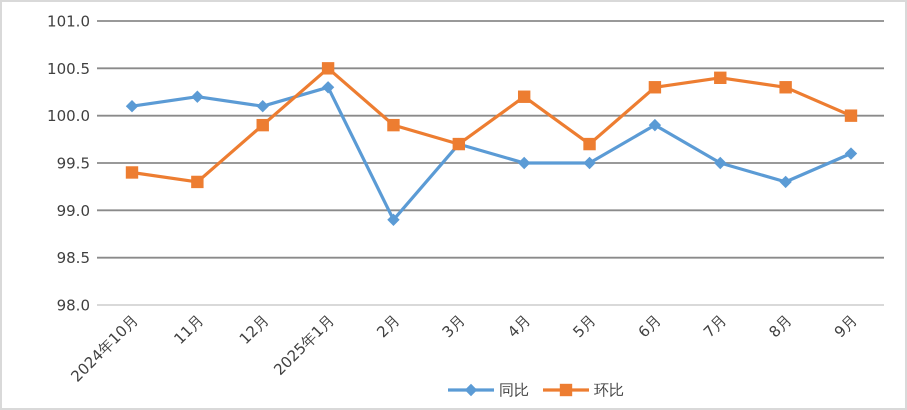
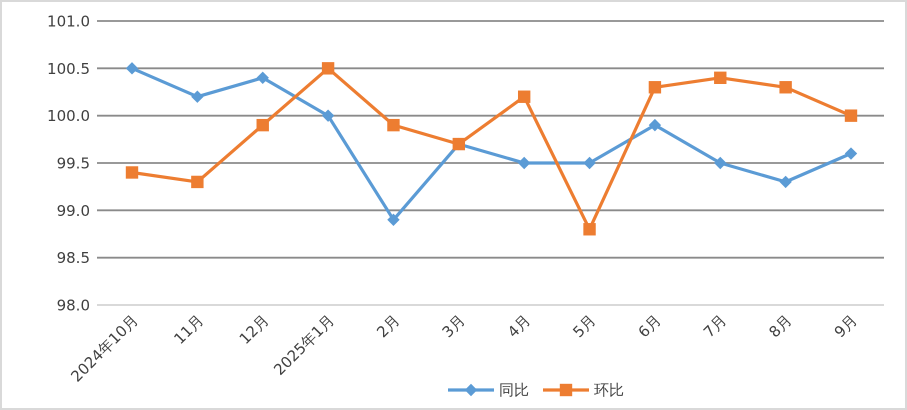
同比/2024年10月: 100.1 -> 100.5
同比/12月: 100.1 -> 100.4
同比/2025年1月: 100.3 -> 100.0
环比/5月: 99.7 -> 98.8
